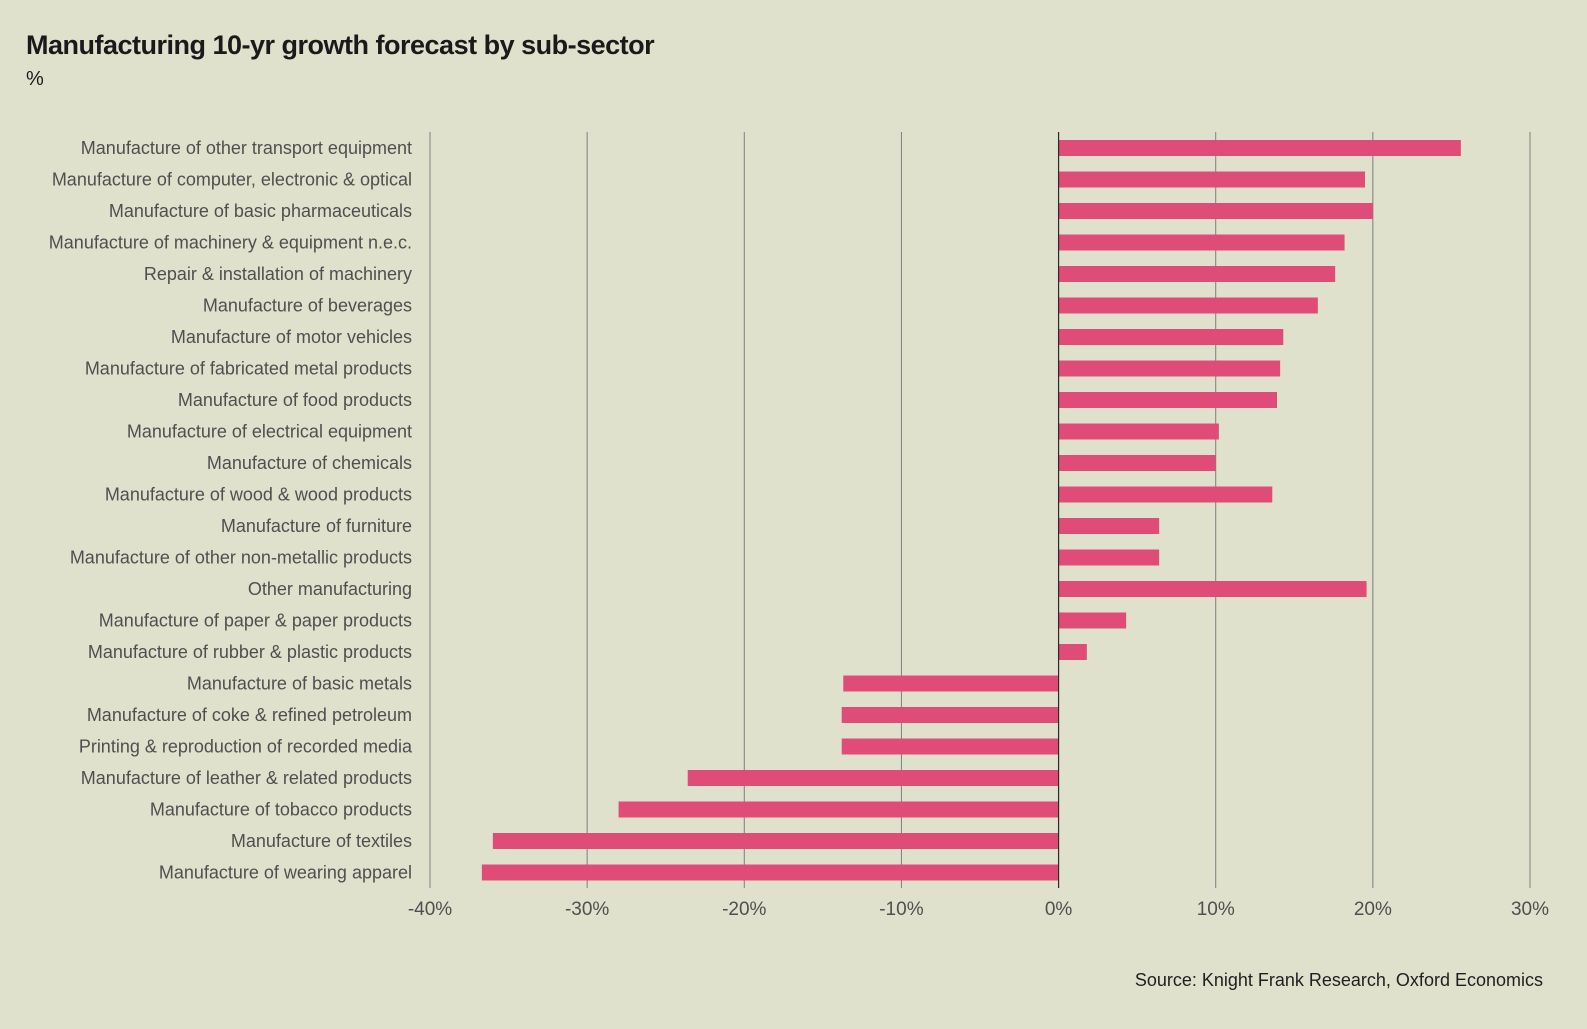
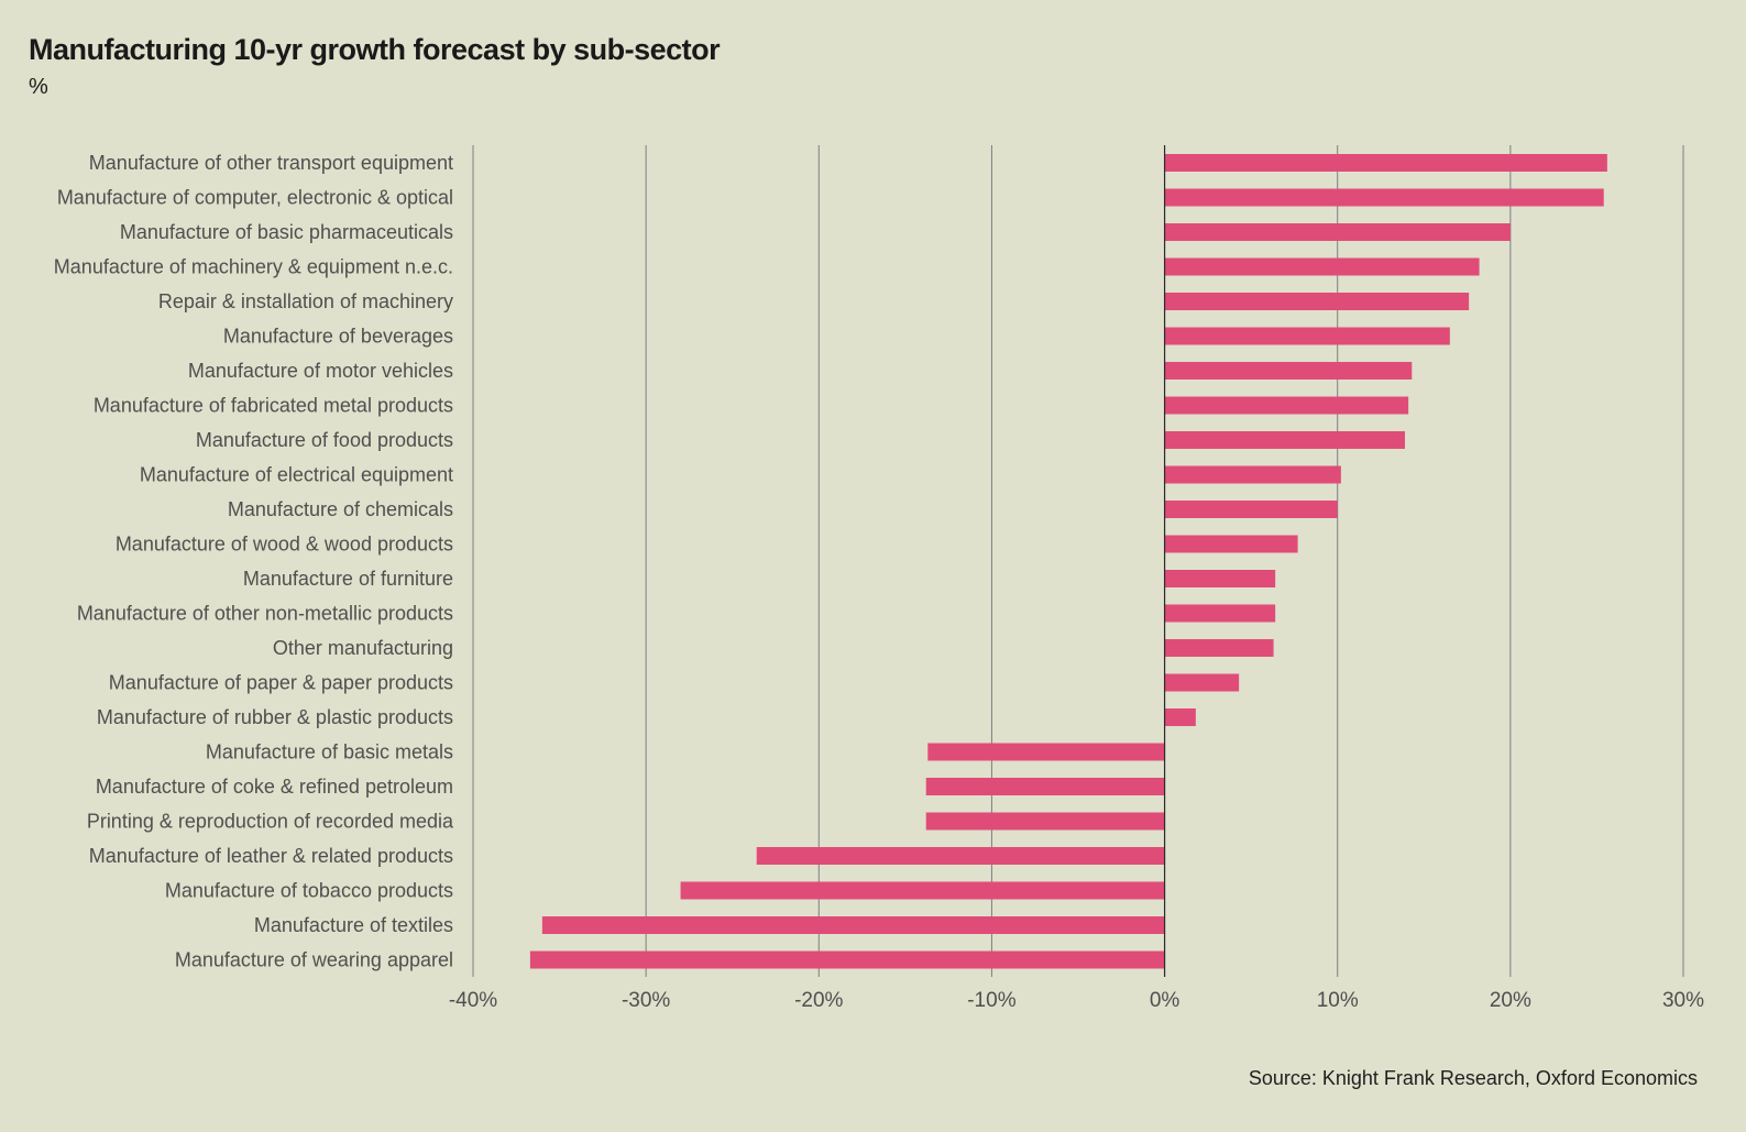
Manufacture of computer, electronic & optical: 19.5% -> 25.4%
Manufacture of wood & wood products: 13.6% -> 7.7%
Other manufacturing: 19.6% -> 6.3%
